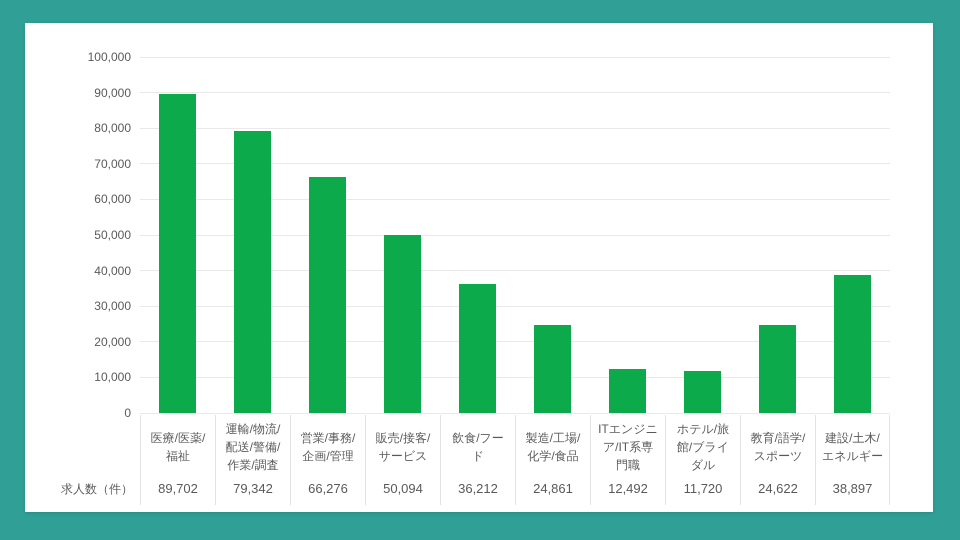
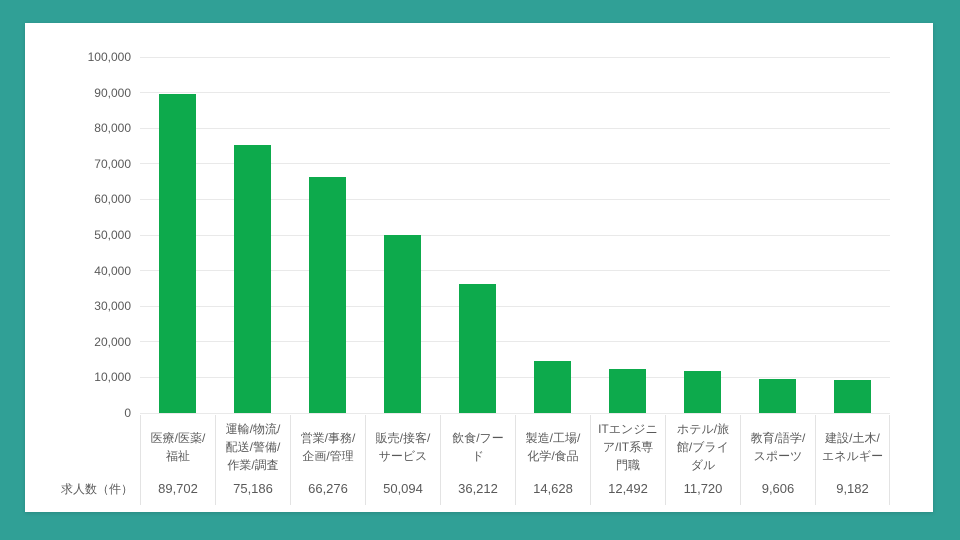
運輸/物流/ 配送/警備/ 作業/調査: 79,342 -> 75,186
製造/工場/ 化学/食品: 24,861 -> 14,628
教育/語学/ スポーツ: 24,622 -> 9,606
建設/土木/ エネルギー: 38,897 -> 9,182
